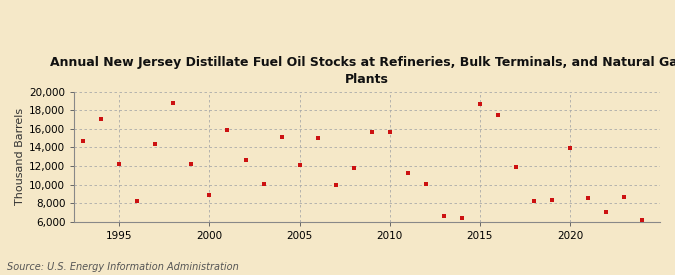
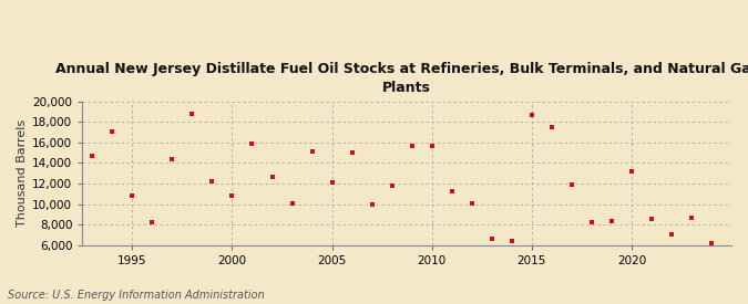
1995: 12,200 -> 10,800
2000: 8,900 -> 10,800
2020: 13,900 -> 13,200
